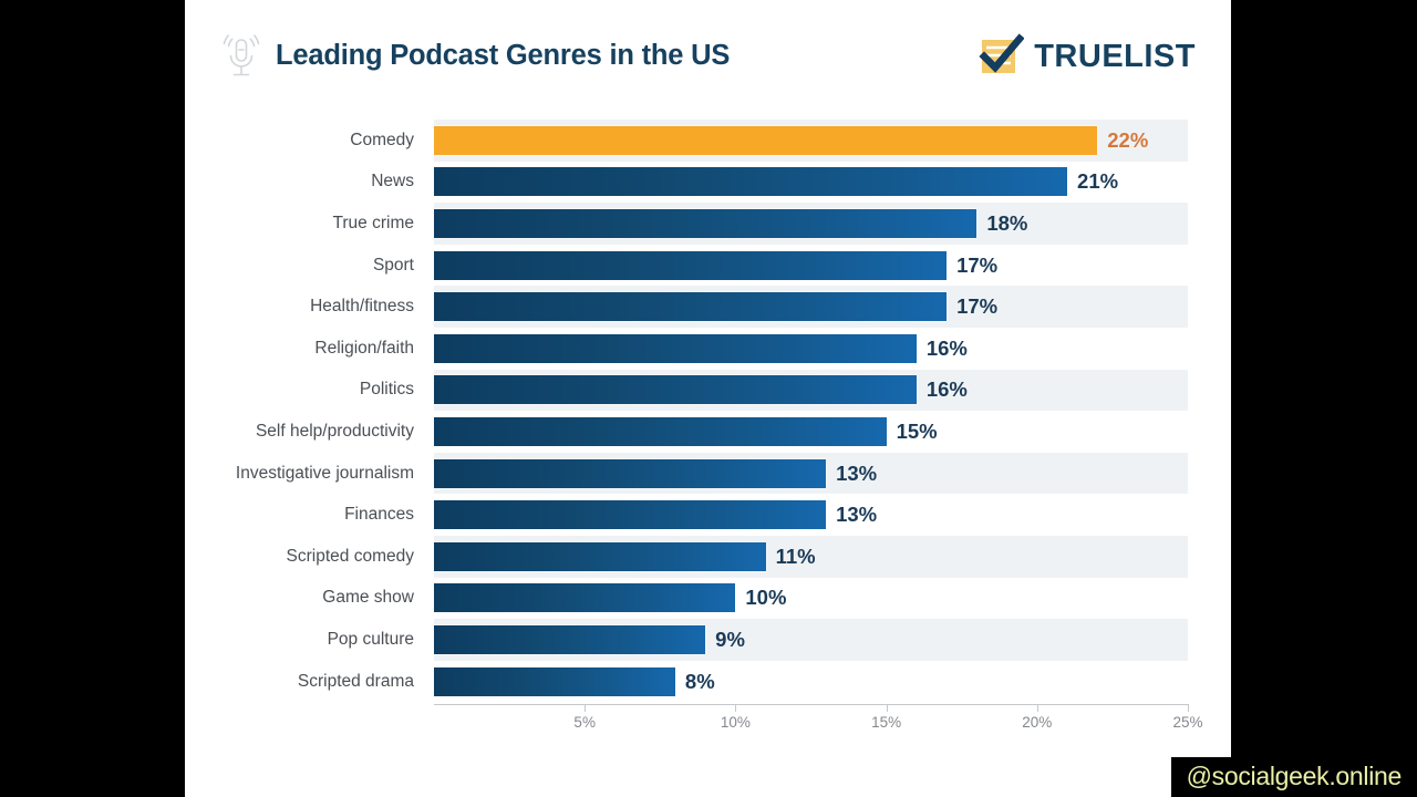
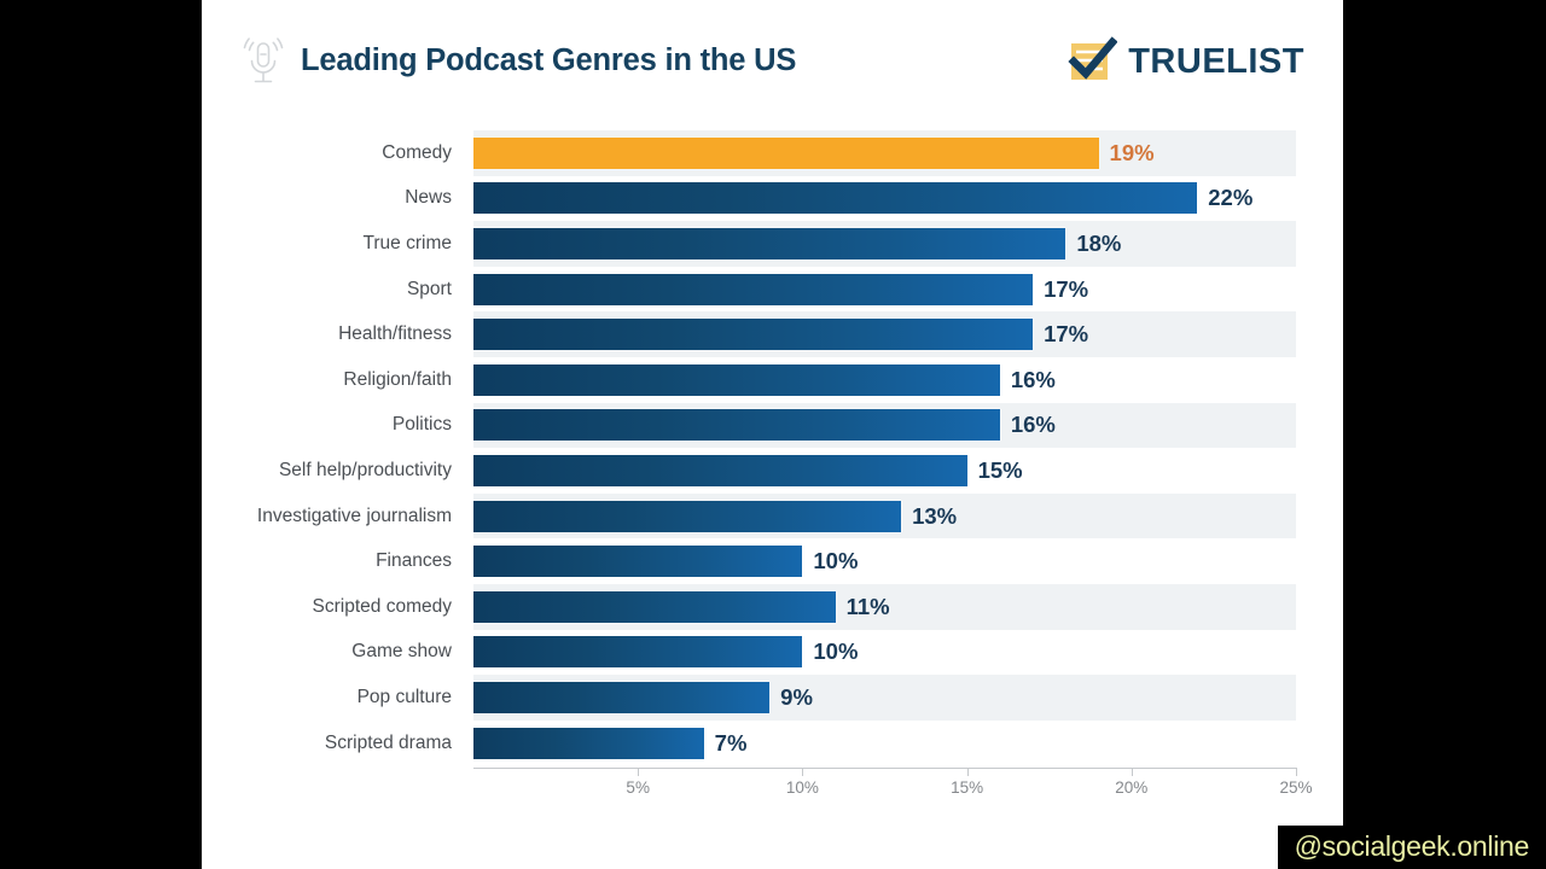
Comedy: 22% -> 19%
News: 21% -> 22%
Finances: 13% -> 10%
Scripted drama: 8% -> 7%
